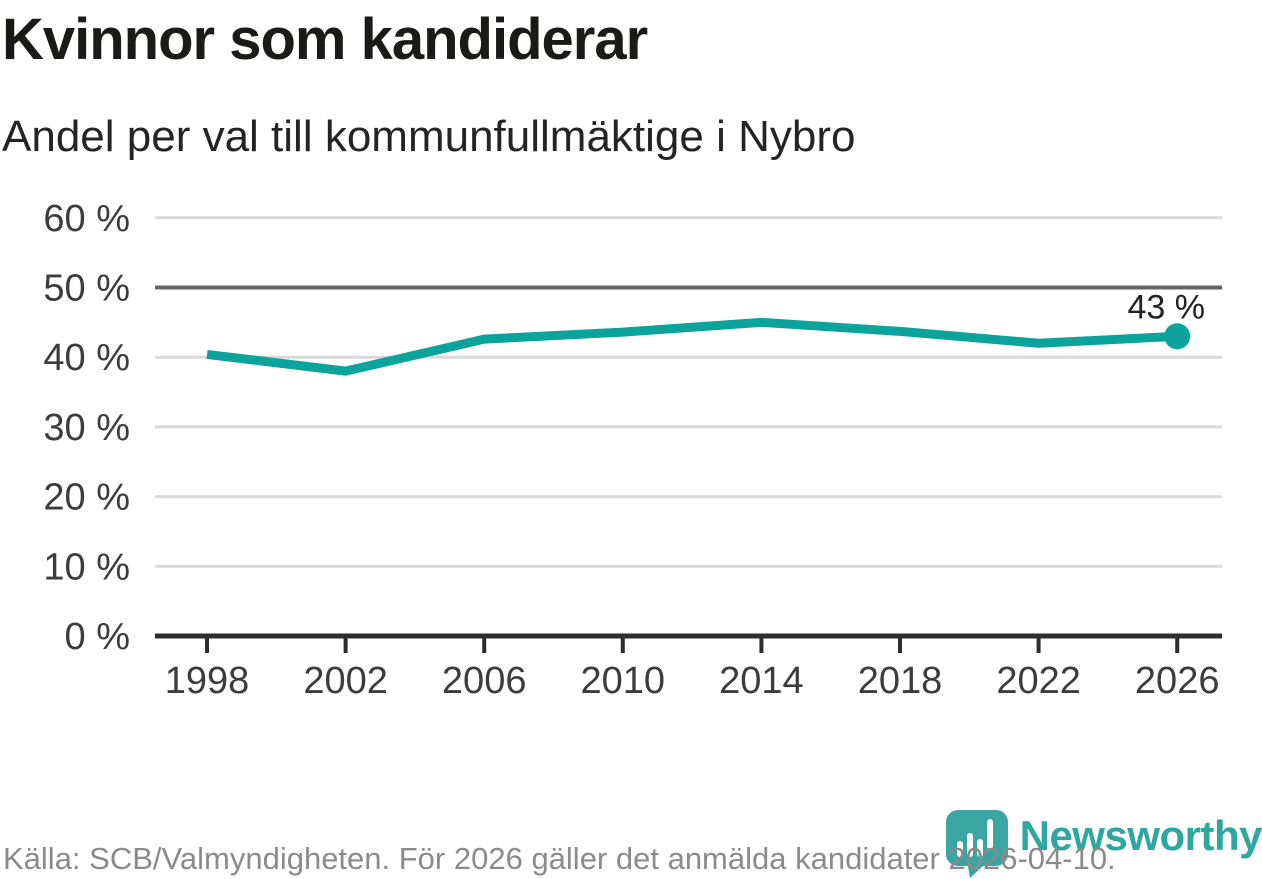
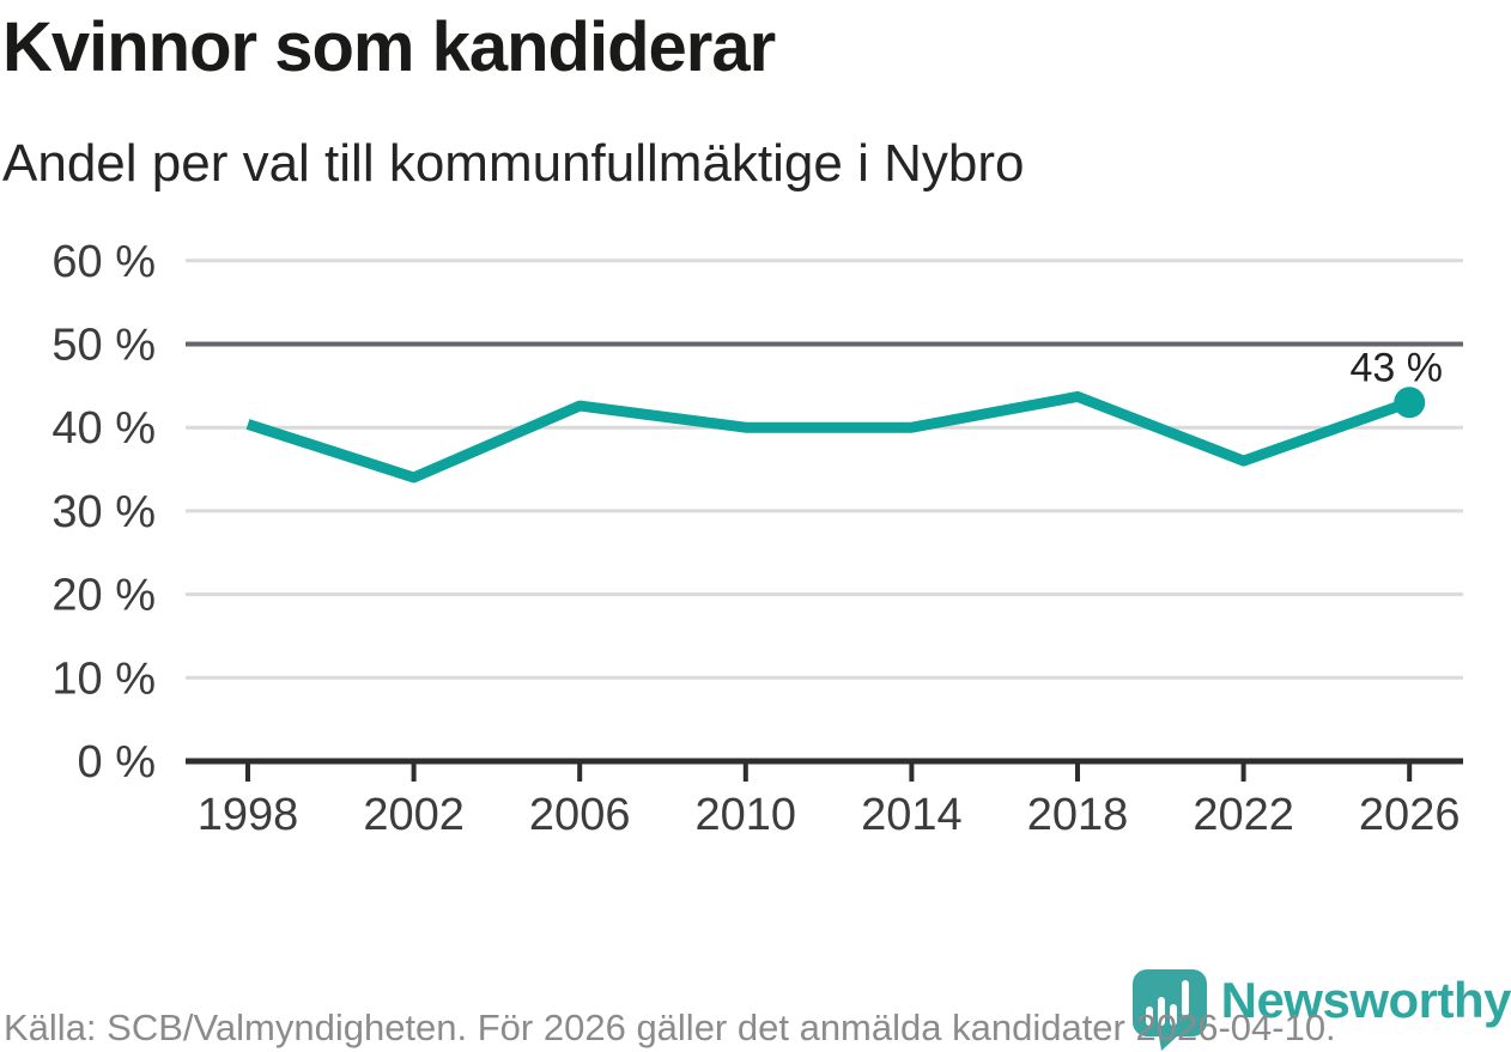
2002: 38% -> 34%
2010: 44% -> 40%
2014: 45% -> 40%
2022: 42% -> 36%
